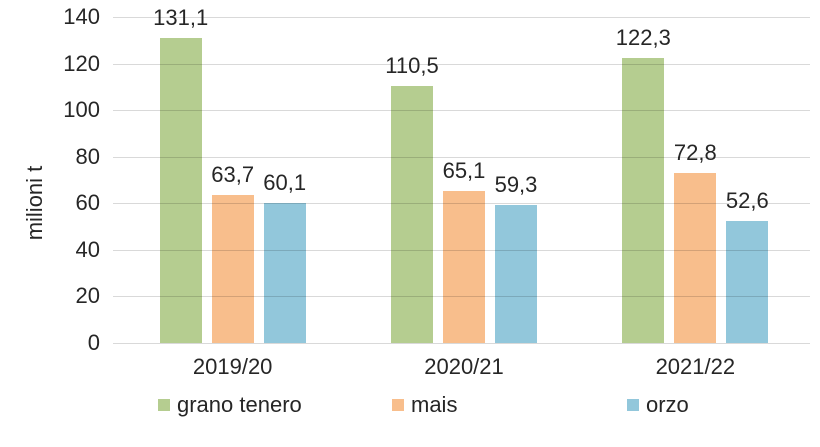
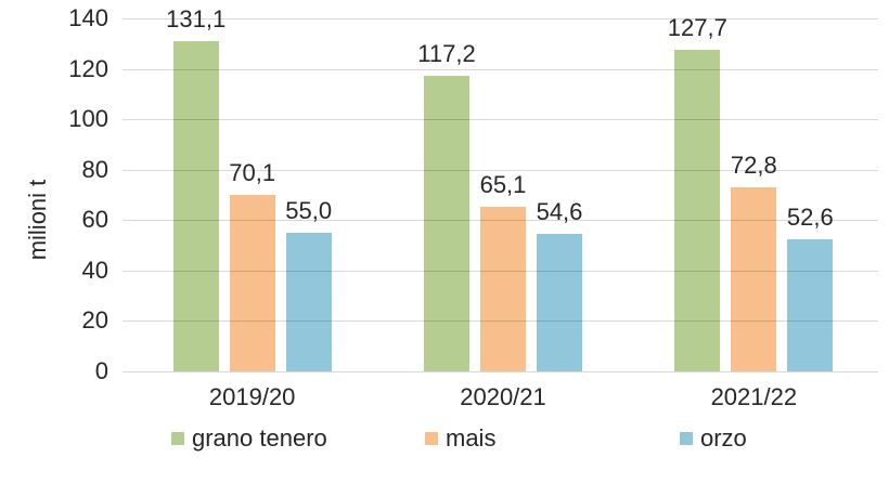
mais/2019/20: 63,7 -> 70,1
orzo/2019/20: 60,1 -> 55,0
grano tenero/2020/21: 110,5 -> 117,2
orzo/2020/21: 59,3 -> 54,6
grano tenero/2021/22: 122,3 -> 127,7
